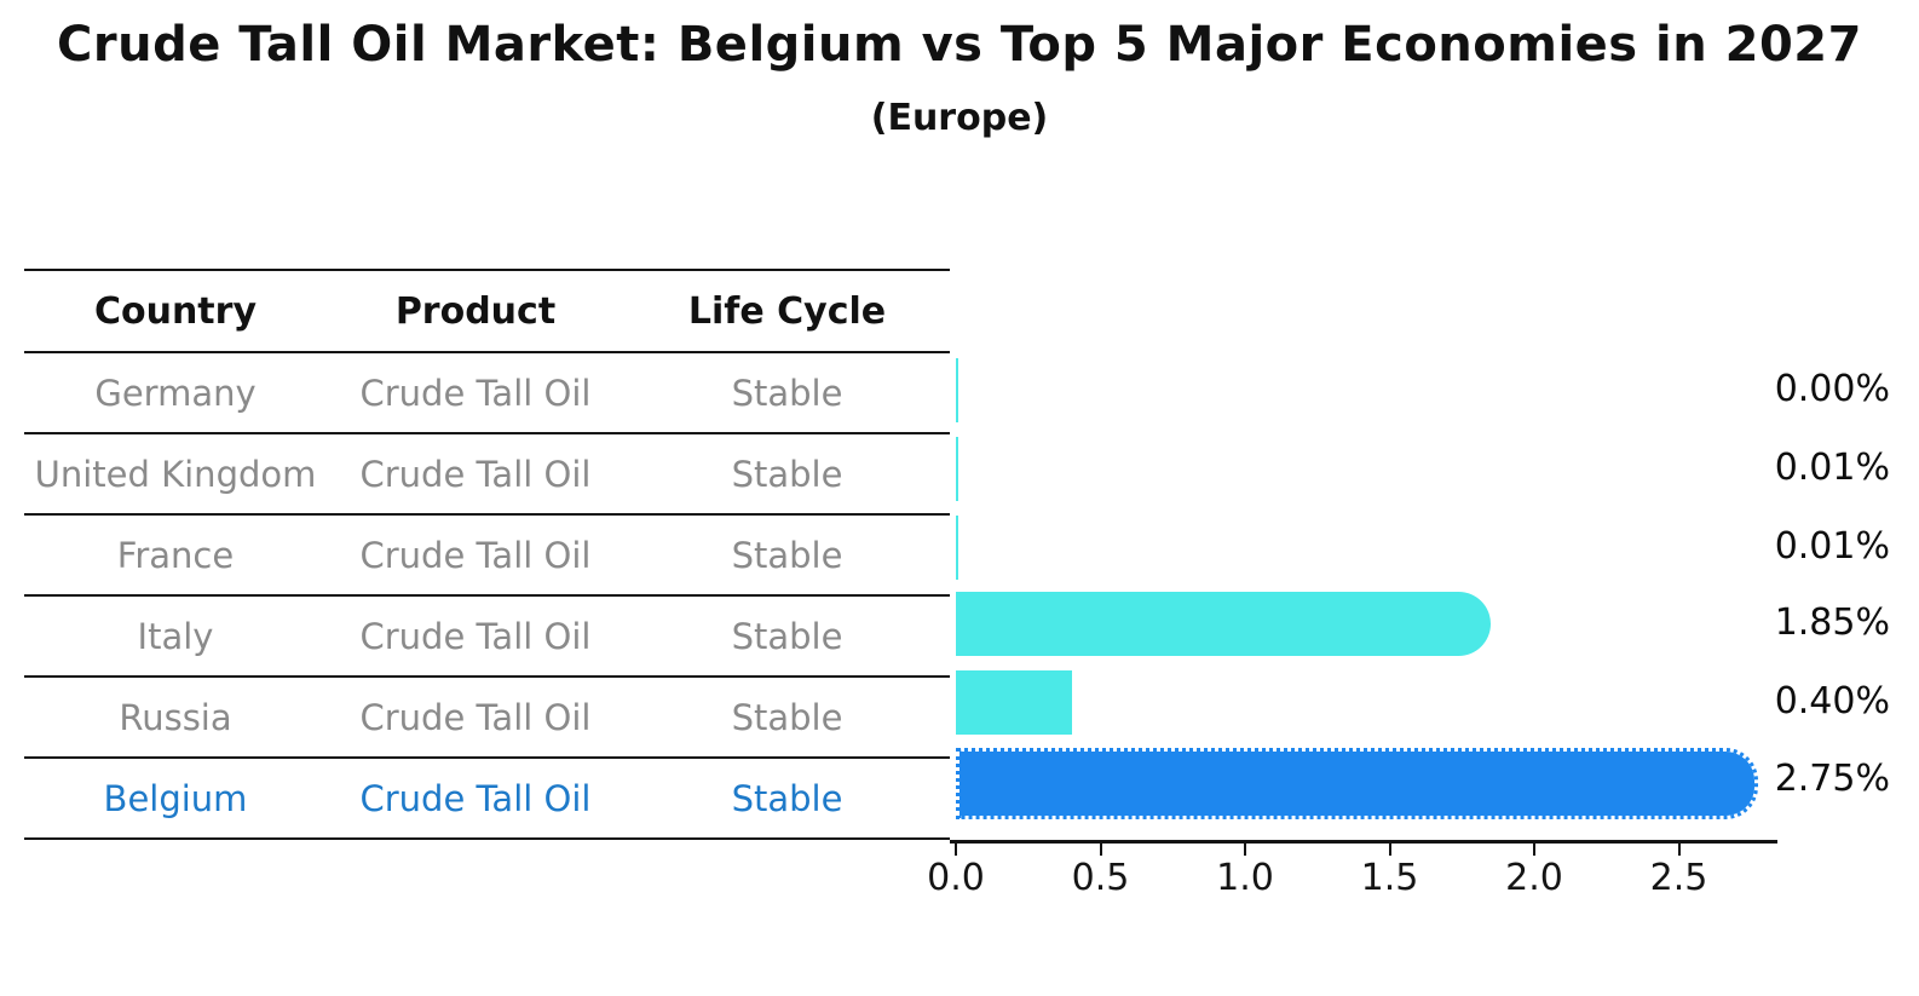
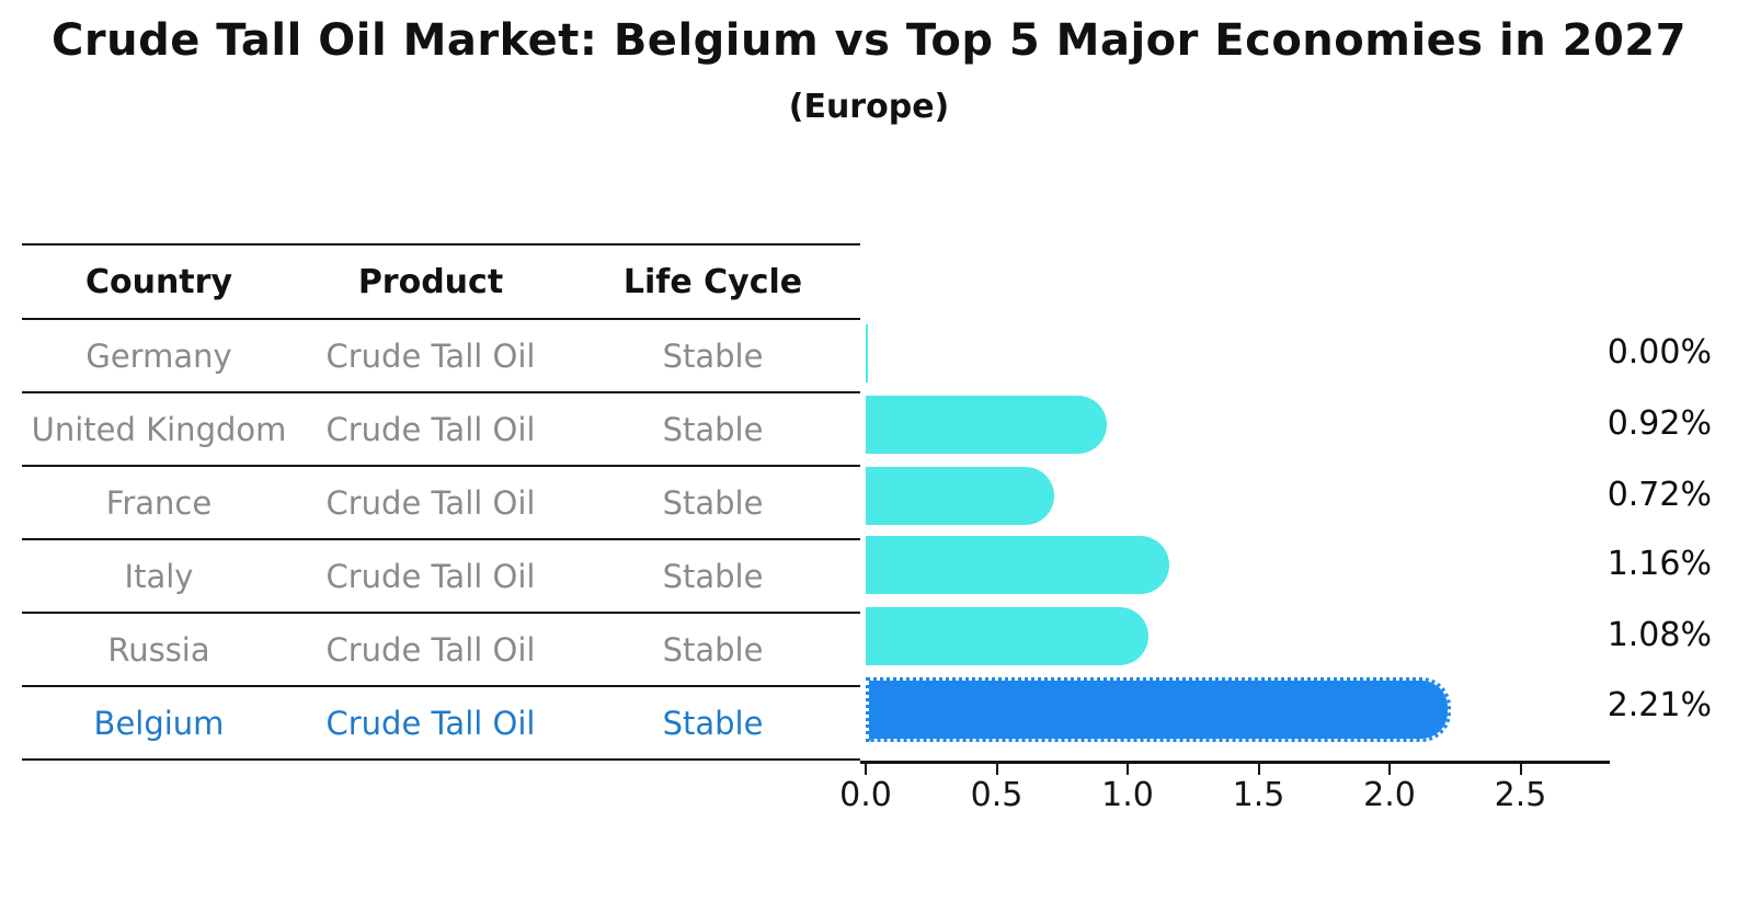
United Kingdom: 0.01% -> 0.92%
France: 0.01% -> 0.72%
Italy: 1.85% -> 1.16%
Russia: 0.40% -> 1.08%
Belgium: 2.75% -> 2.21%
